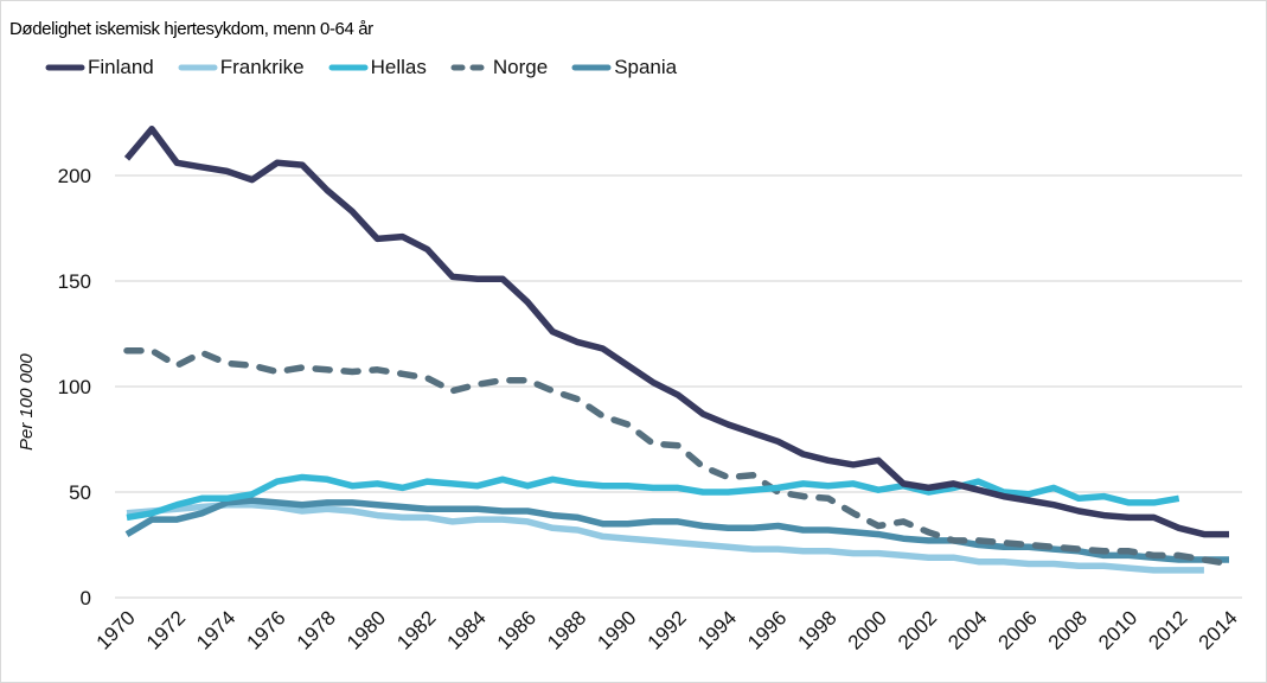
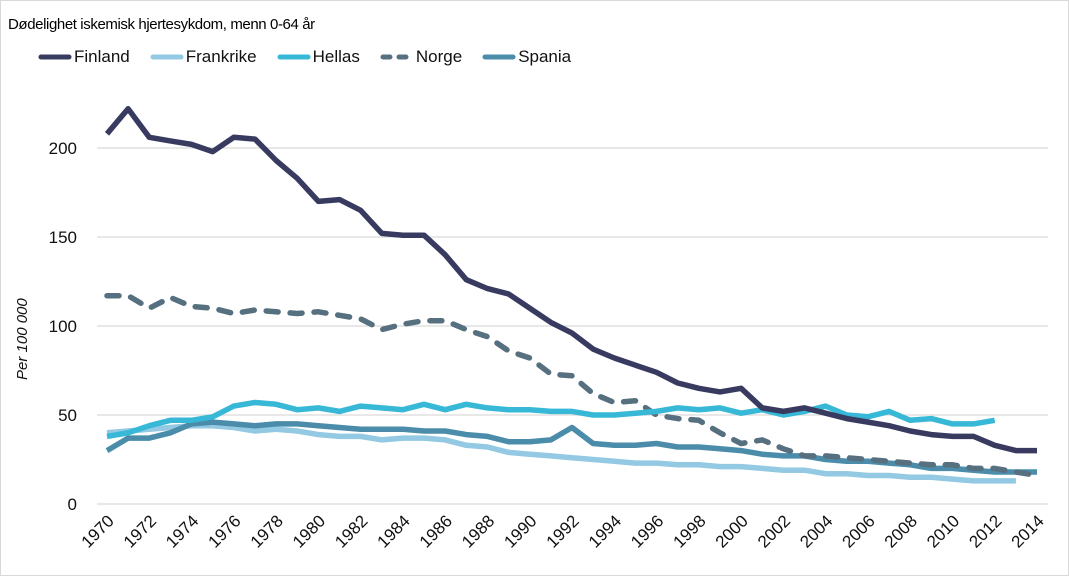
Spania/1992: 36 -> 43
